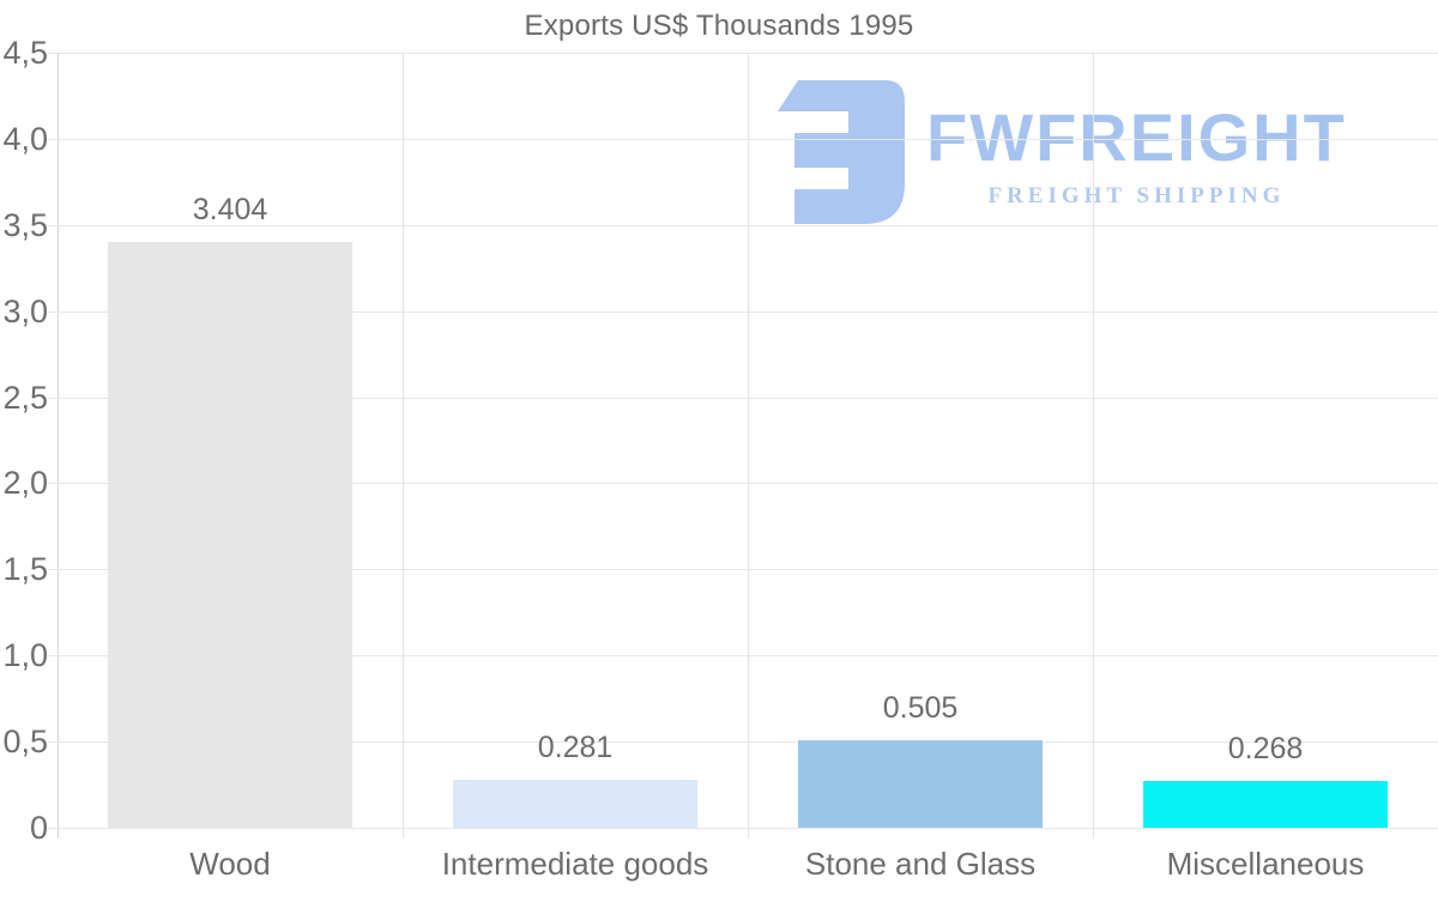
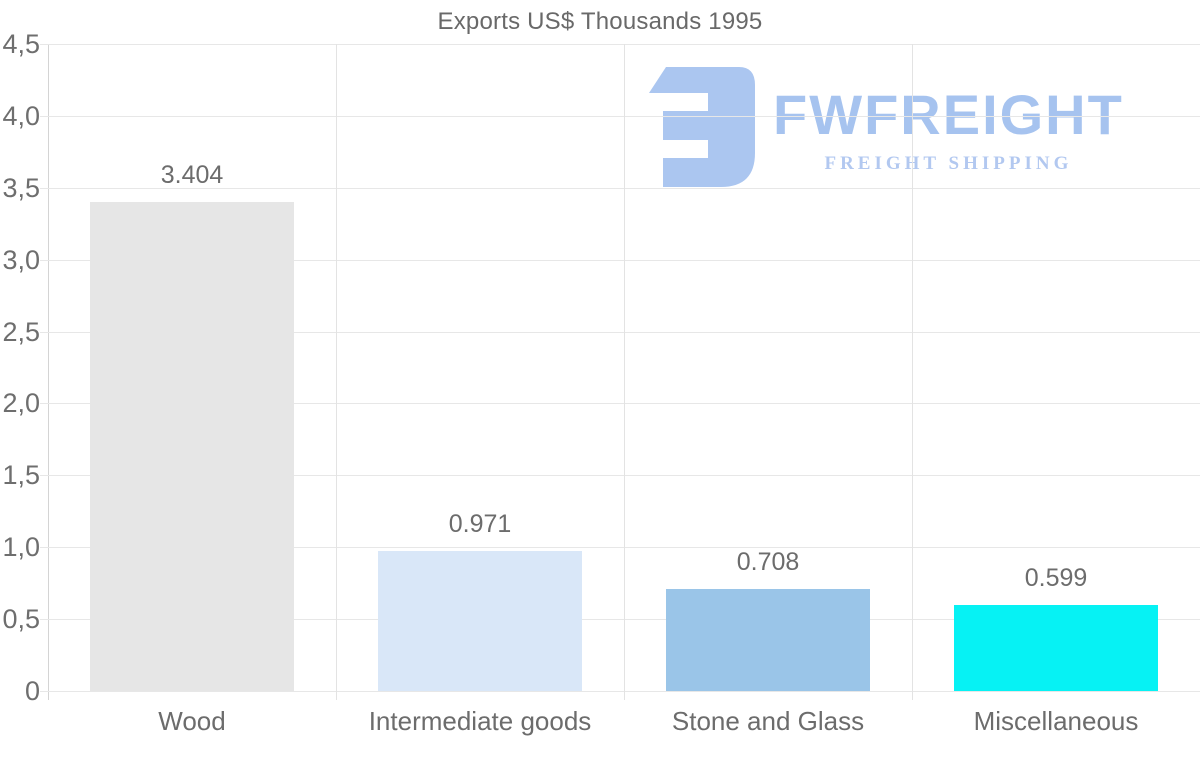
Intermediate goods: 0.281 -> 0.971
Stone and Glass: 0.505 -> 0.708
Miscellaneous: 0.268 -> 0.599
